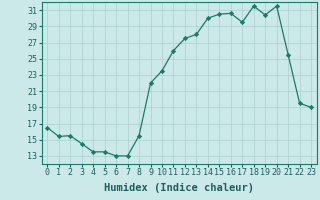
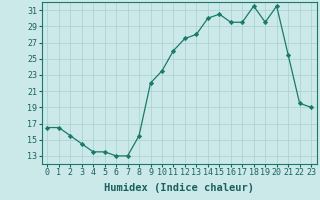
1: 15.4 -> 16.5
16: 30.6 -> 29.5
19: 30.4 -> 29.5
